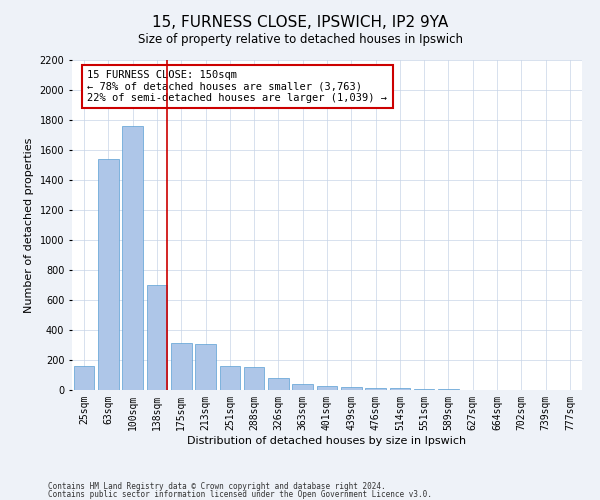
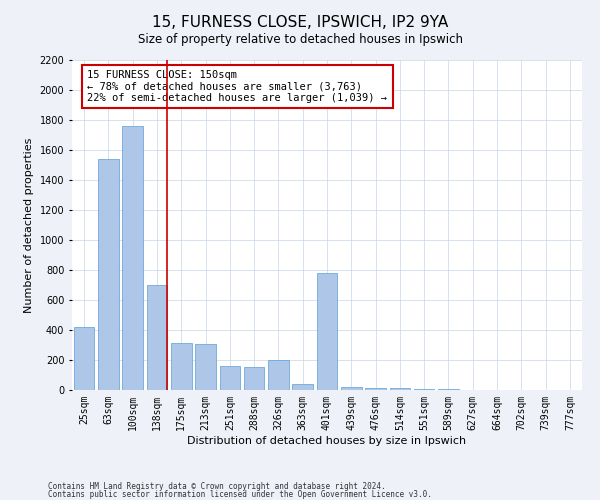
25sqm: 160 -> 420
326sqm: 80 -> 200
401sqm: 20 -> 780
